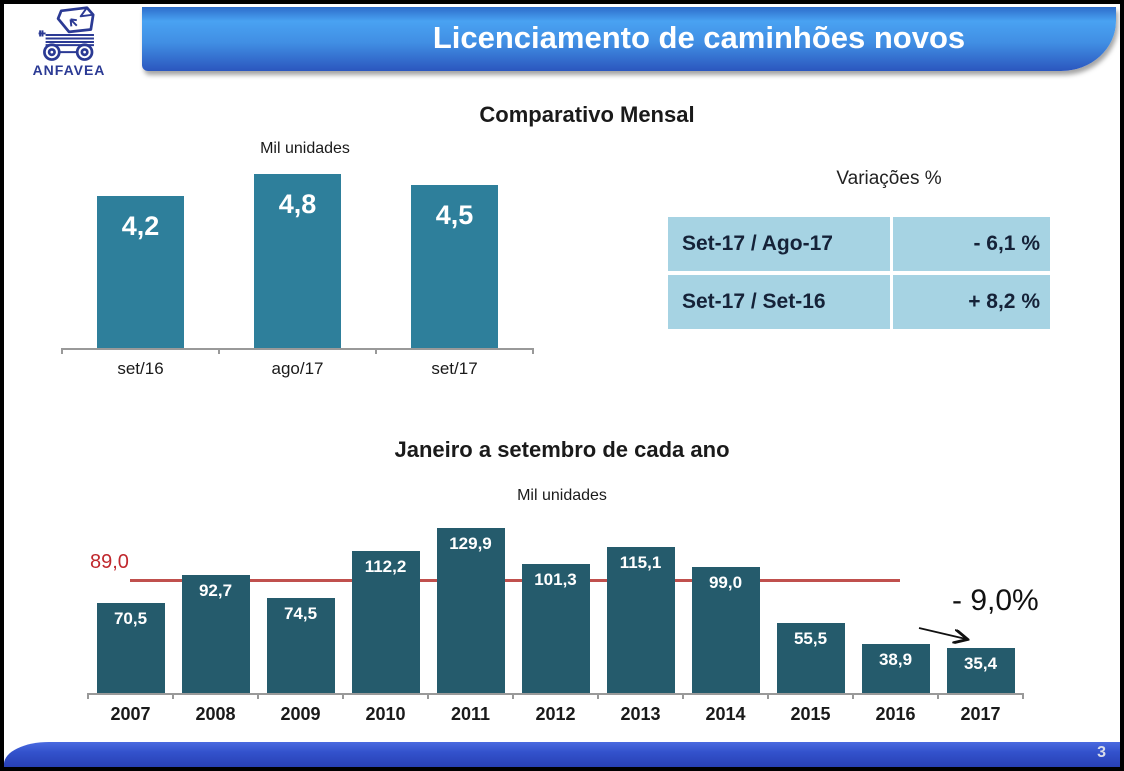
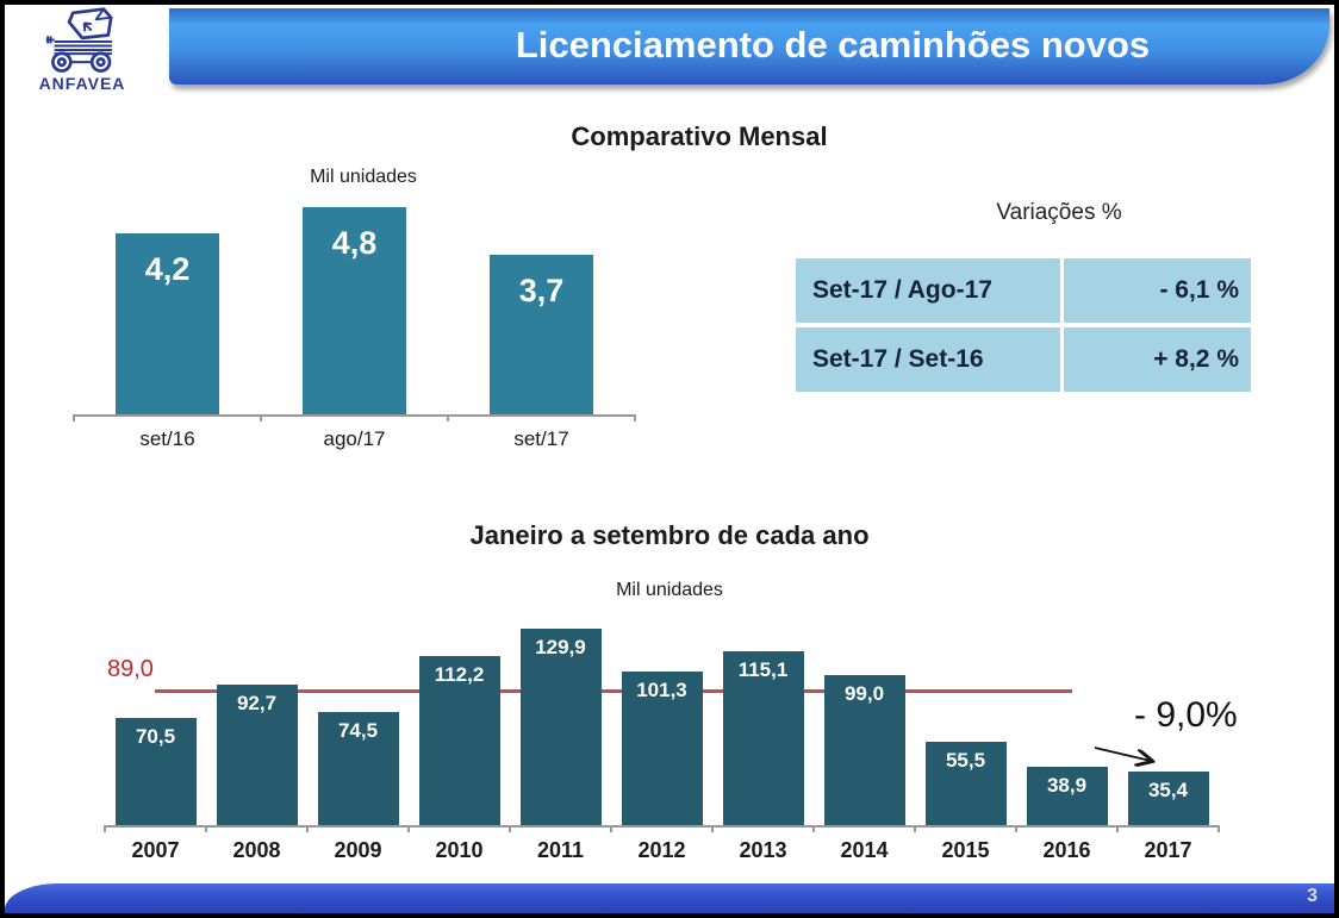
Comparativo Mensal/set/17: 4,5 -> 3,7
